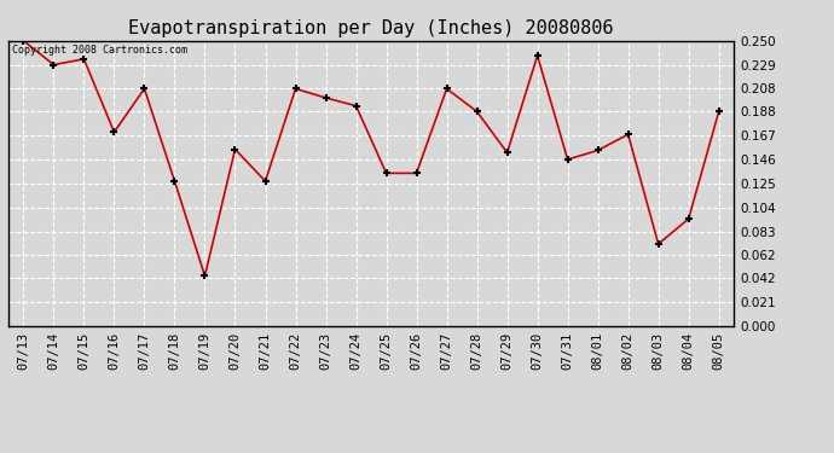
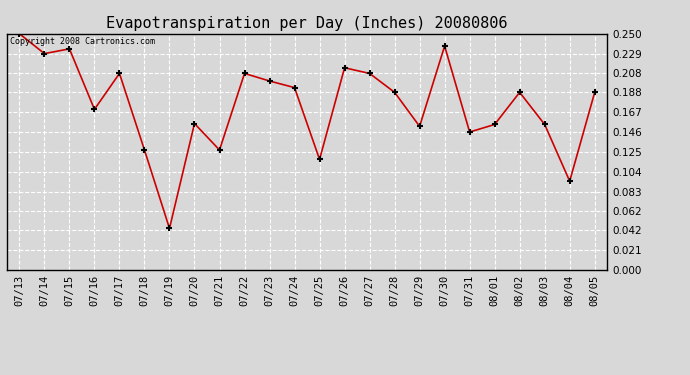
07/25: 0.134 -> 0.117
07/26: 0.134 -> 0.214
08/02: 0.168 -> 0.188
08/03: 0.072 -> 0.154
